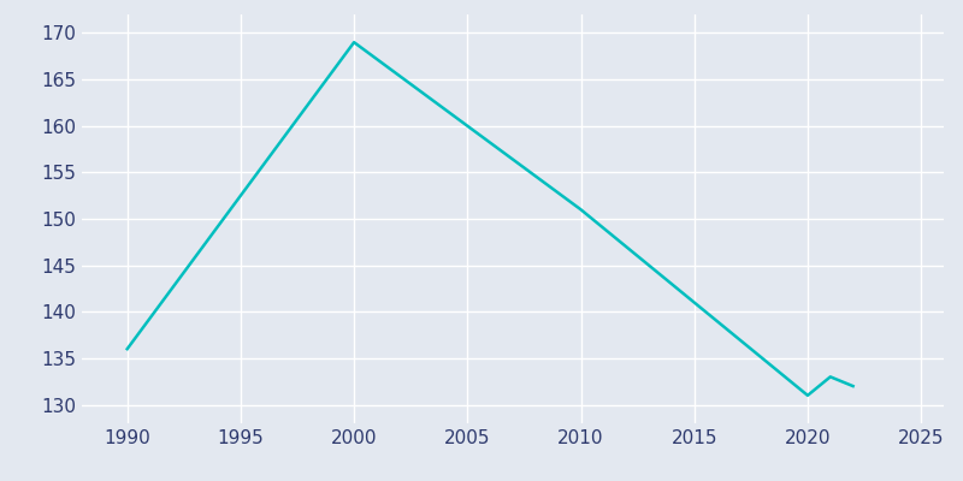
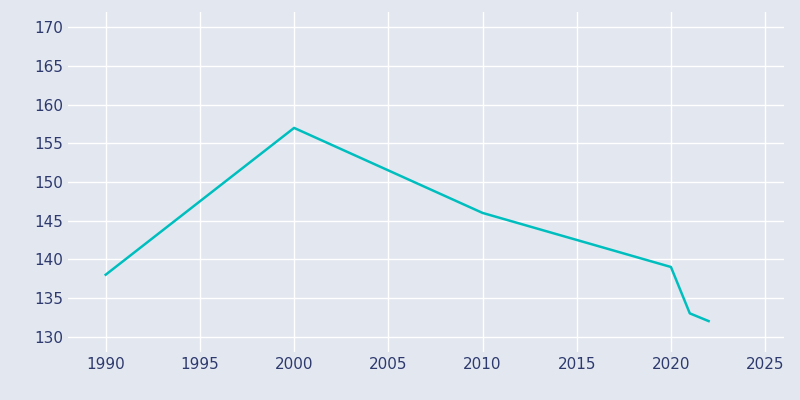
1990: 136 -> 138
2000: 169 -> 157
2010: 151 -> 146
2020: 131 -> 139
